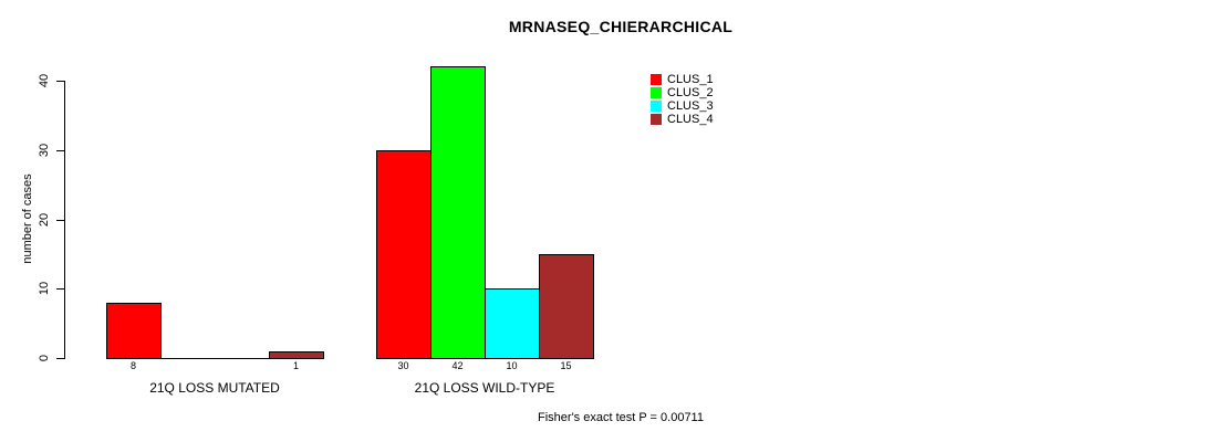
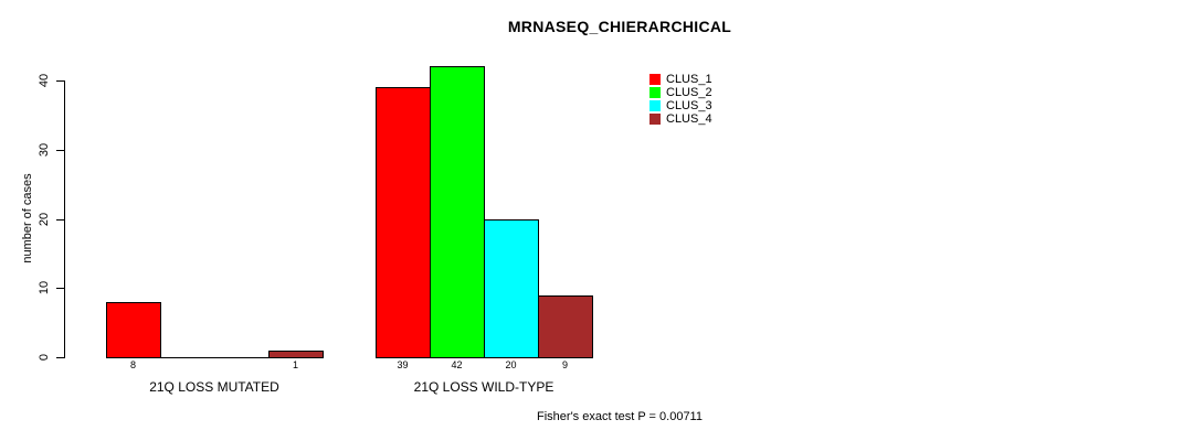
CLUS_1/21Q LOSS WILD-TYPE: 30 -> 39
CLUS_3/21Q LOSS WILD-TYPE: 10 -> 20
CLUS_4/21Q LOSS WILD-TYPE: 15 -> 9
